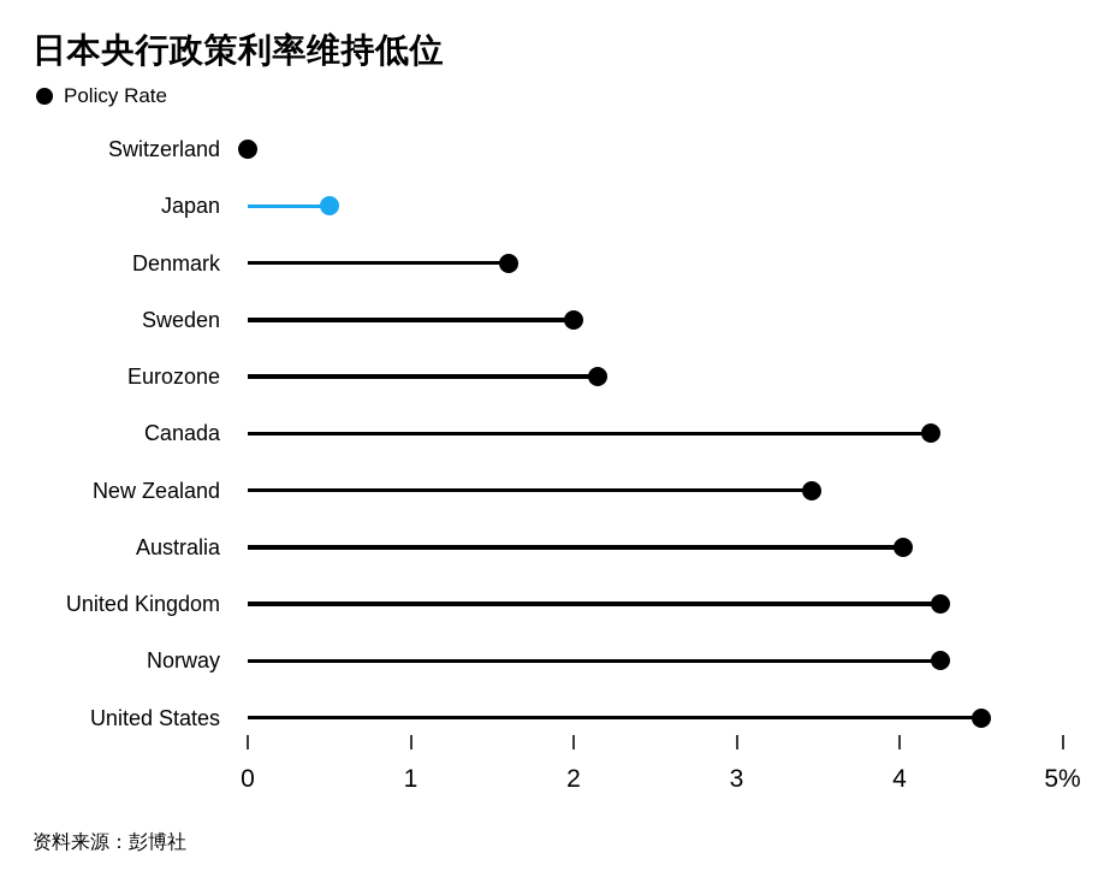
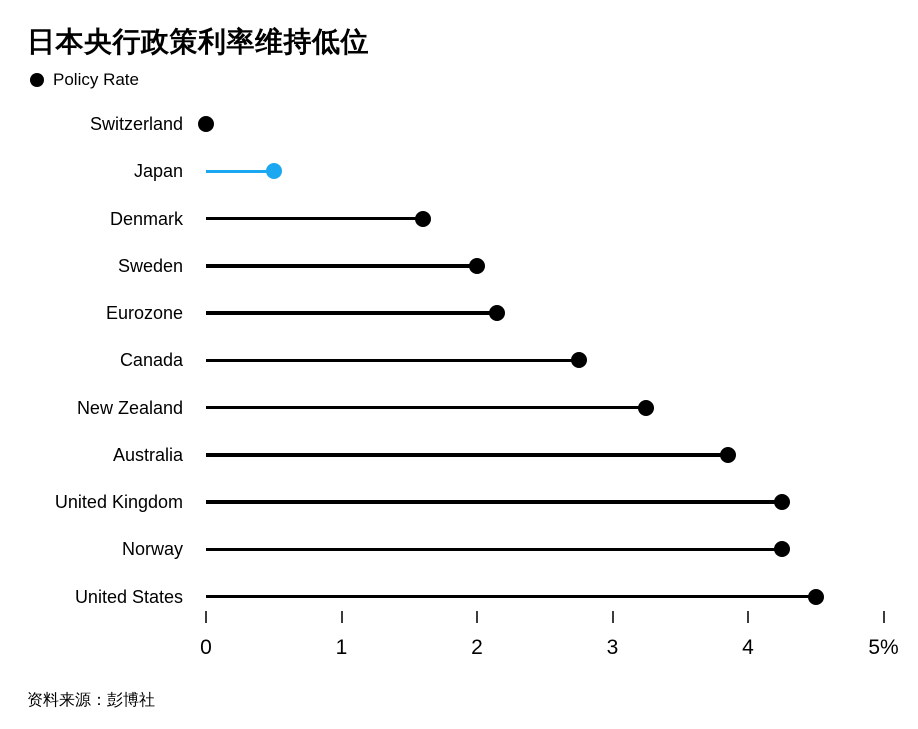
Canada: 4.19% -> 2.75%
New Zealand: 3.46% -> 3.25%
Australia: 4.02% -> 3.85%
